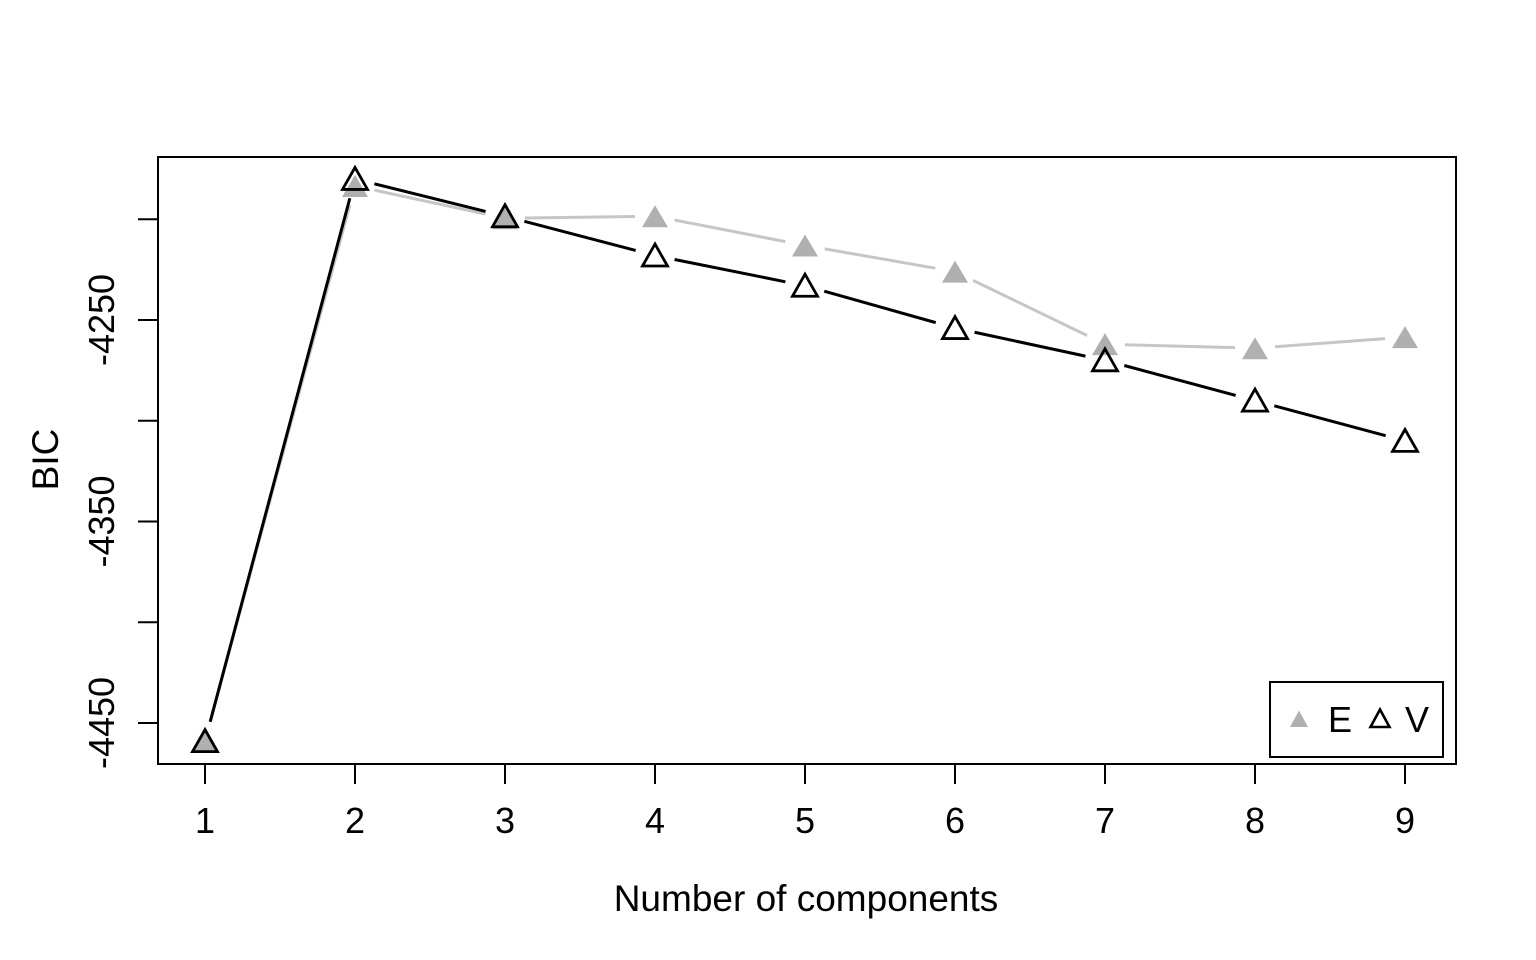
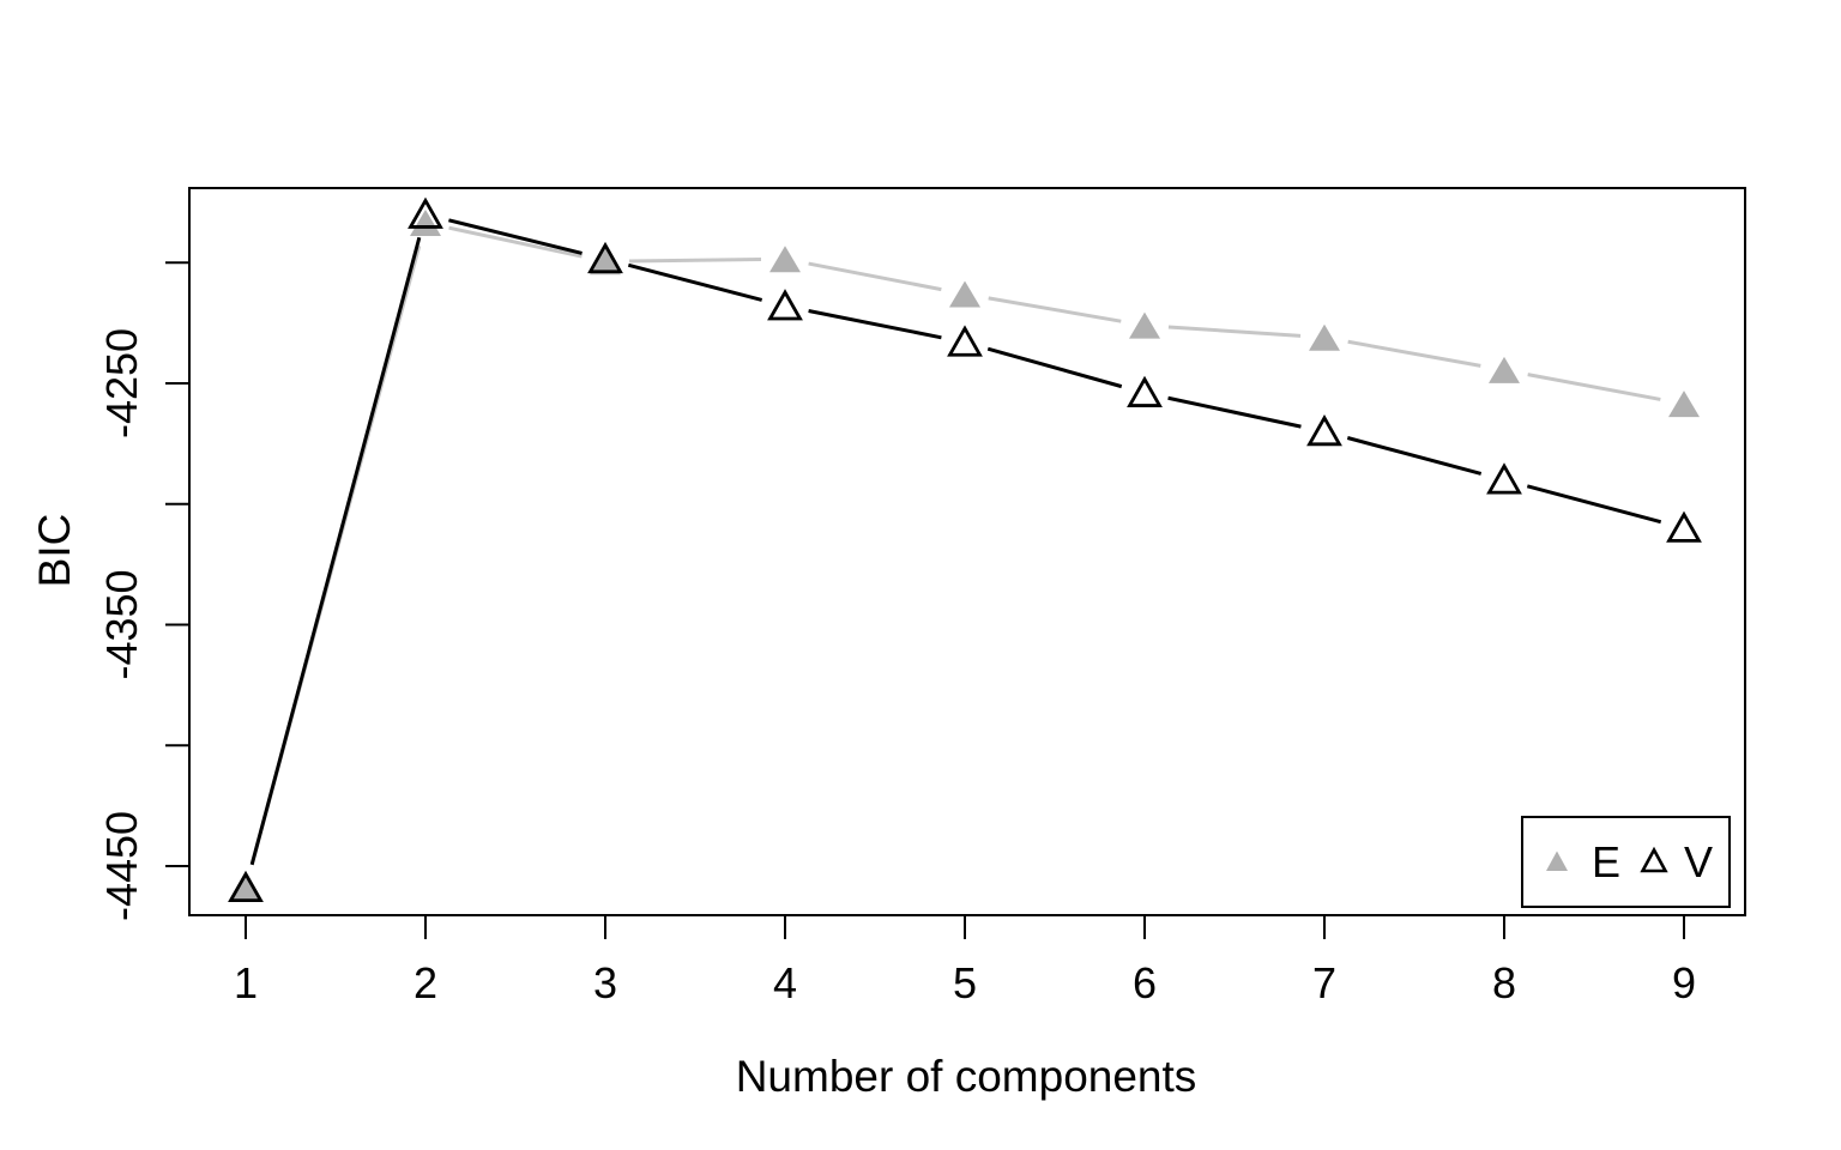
E/7: -4262 -> -4231
E/8: -4264 -> -4244
